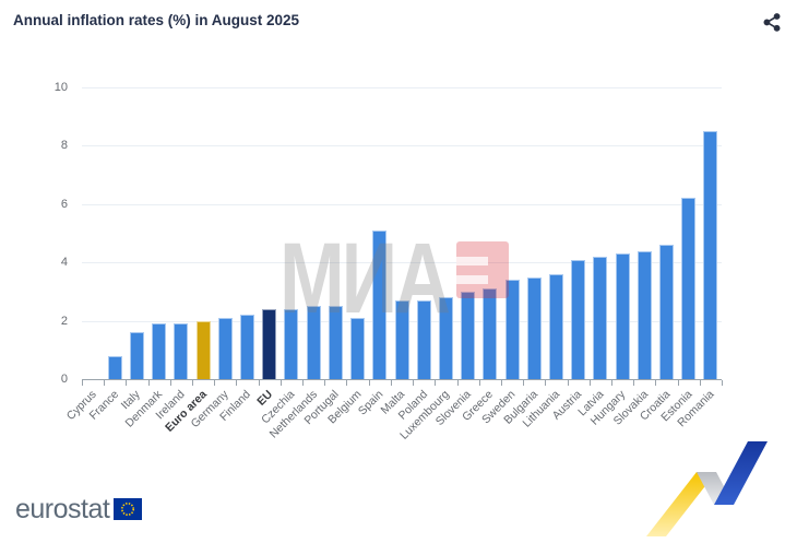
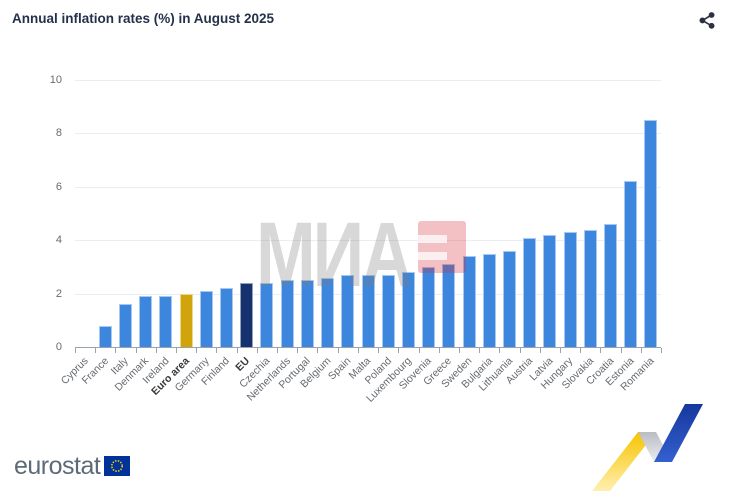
Belgium: 2.1 -> 2.6
Spain: 5.1 -> 2.7
